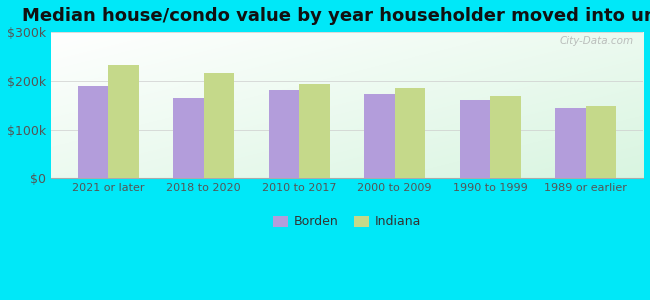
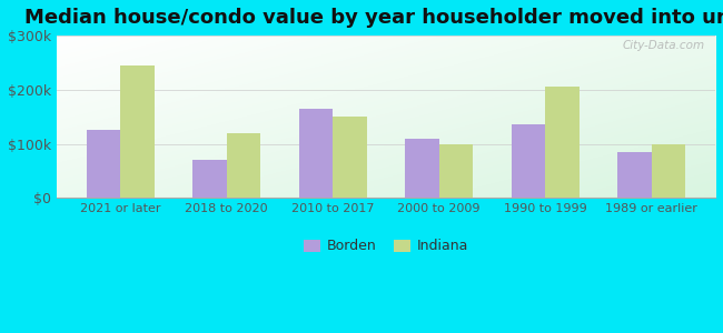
Borden/2021 or later: $190k -> $125k
Indiana/2021 or later: $232k -> $245k
Borden/2018 to 2020: $165k -> $70k
Indiana/2018 to 2020: $215k -> $120k
Borden/2010 to 2017: $182k -> $165k
Indiana/2010 to 2017: $193k -> $150k
Borden/2000 to 2009: $172k -> $110k
Indiana/2000 to 2009: $185k -> $100k
Borden/1990 to 1999: $160k -> $135k
Indiana/1990 to 1999: $168k -> $205k
Borden/1989 or earlier: $145k -> $85k
Indiana/1989 or earlier: $148k -> $100k
